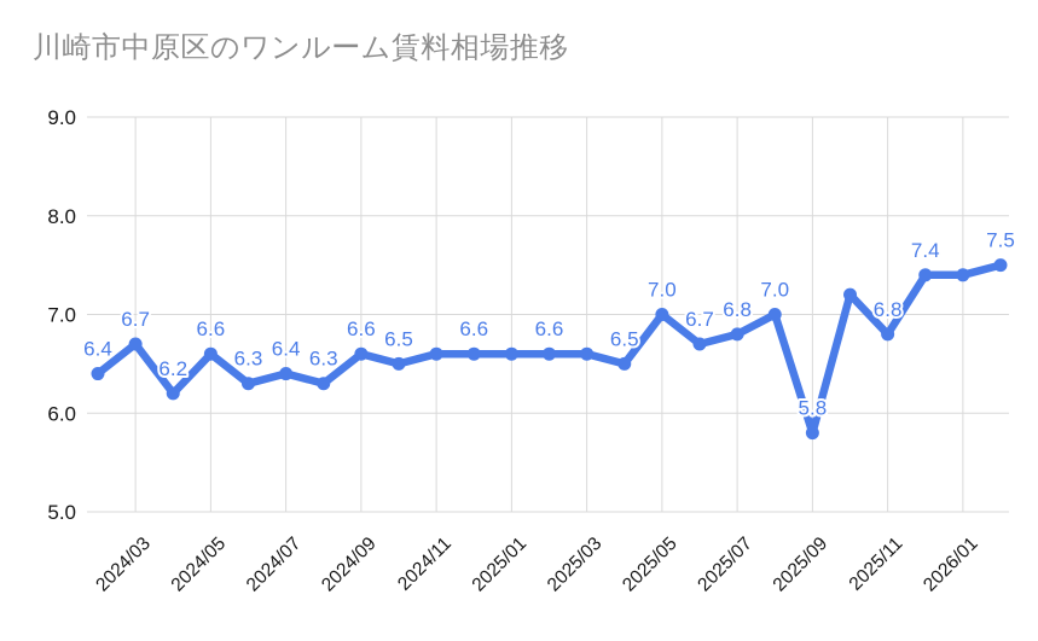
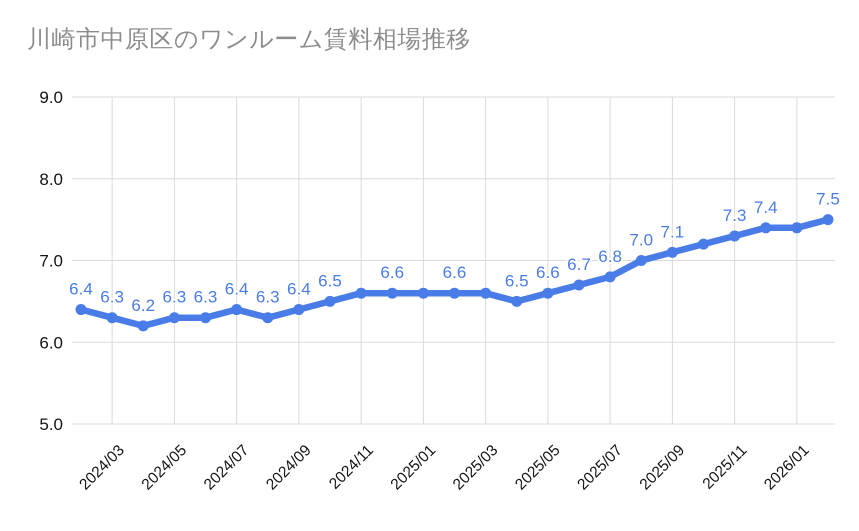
2024/03: 6.7 -> 6.3
2024/05: 6.6 -> 6.3
2024/09: 6.6 -> 6.4
2025/05: 7.0 -> 6.6
2025/09: 5.8 -> 7.1
2025/11: 6.8 -> 7.3
